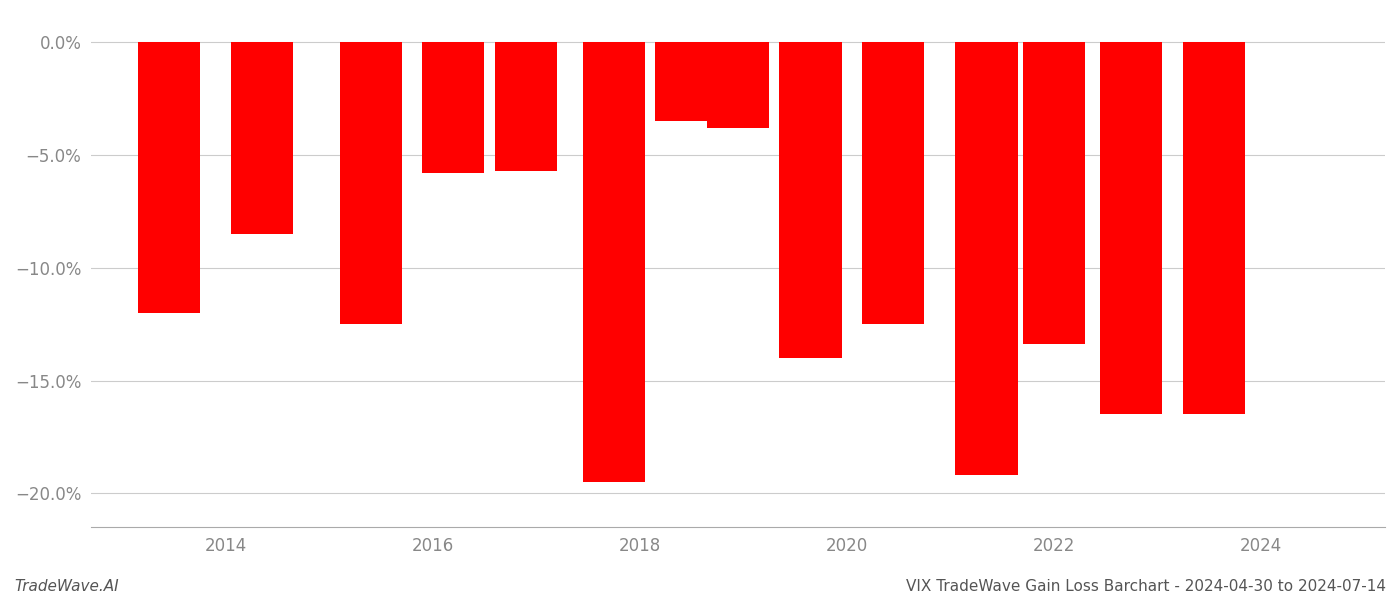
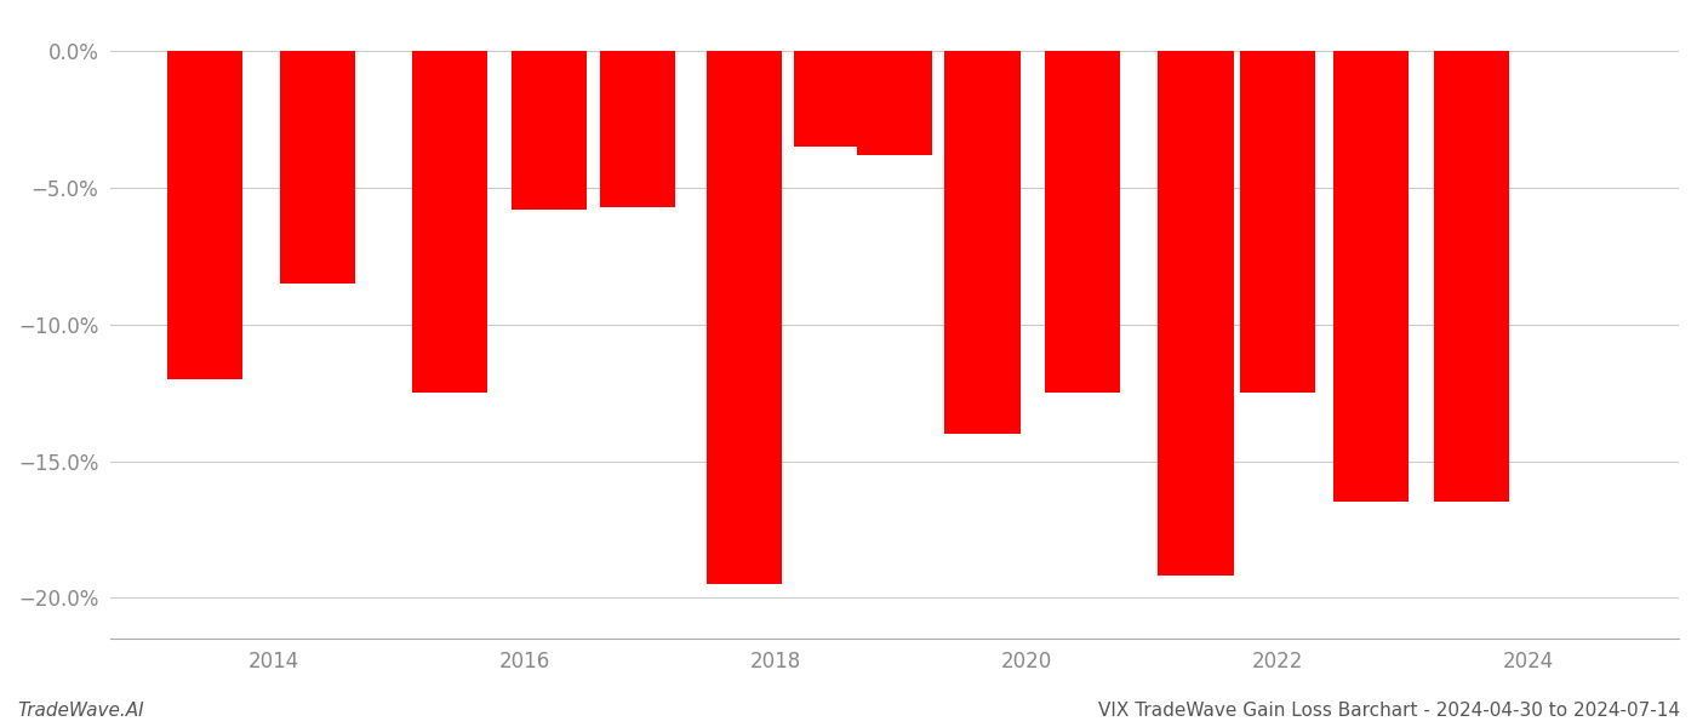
2022: -13.4% -> -12.5%
